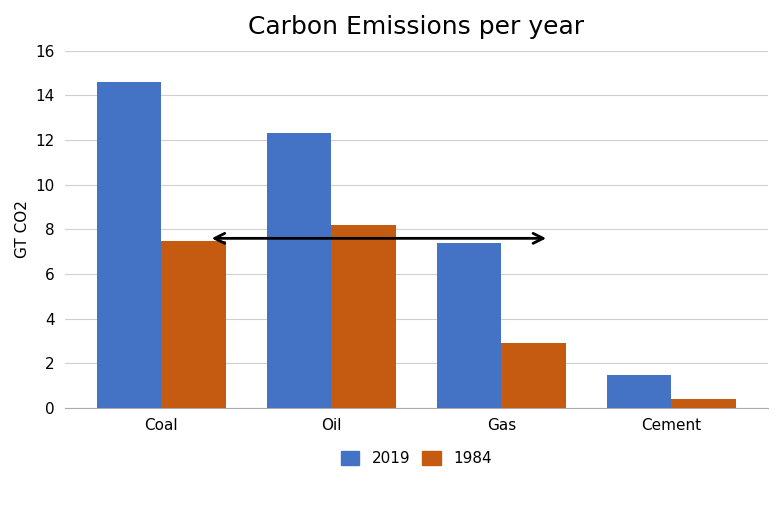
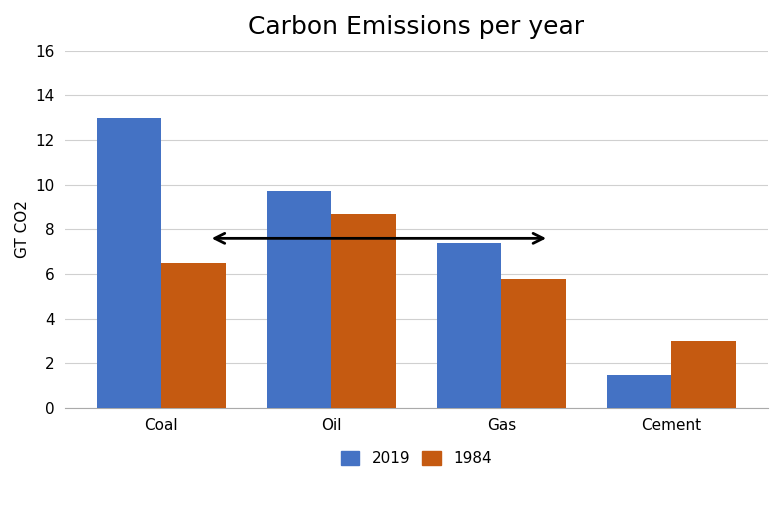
2019/Coal: 14.6 -> 13.0
1984/Coal: 7.5 -> 6.5
2019/Oil: 12.3 -> 9.7
1984/Oil: 8.2 -> 8.7
1984/Gas: 2.9 -> 5.8
1984/Cement: 0.4 -> 3.0
